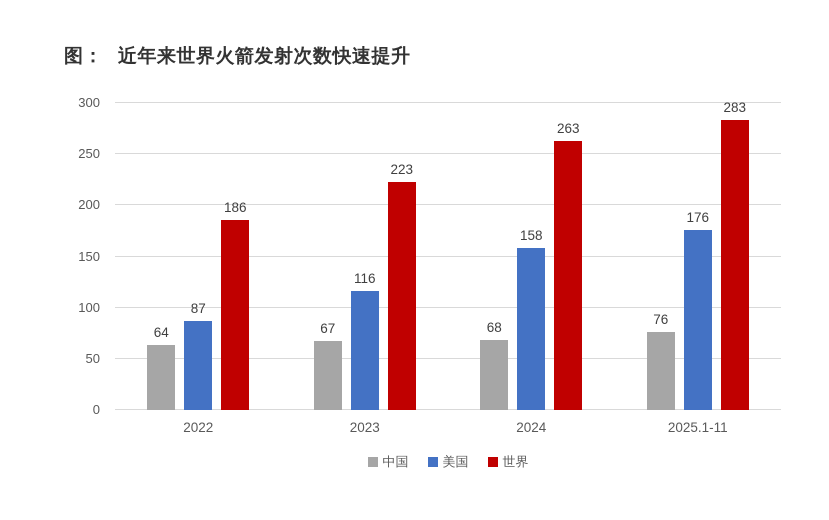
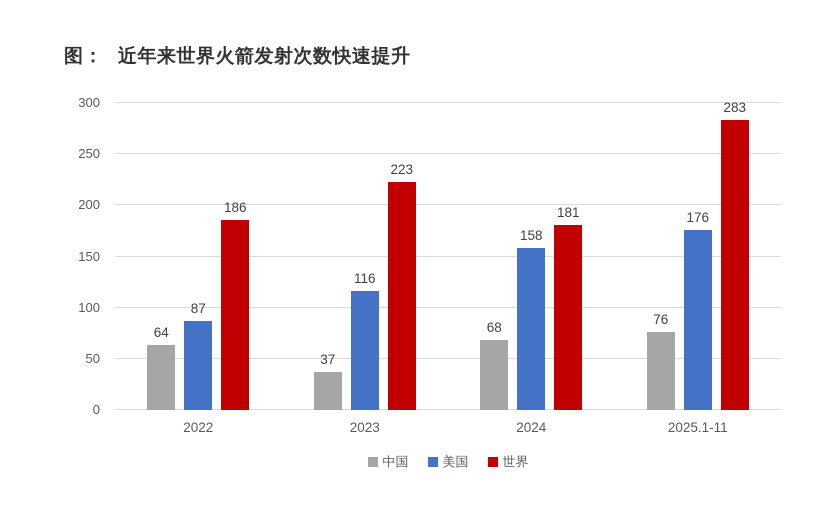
中国/2023: 67 -> 37
世界/2024: 263 -> 181
